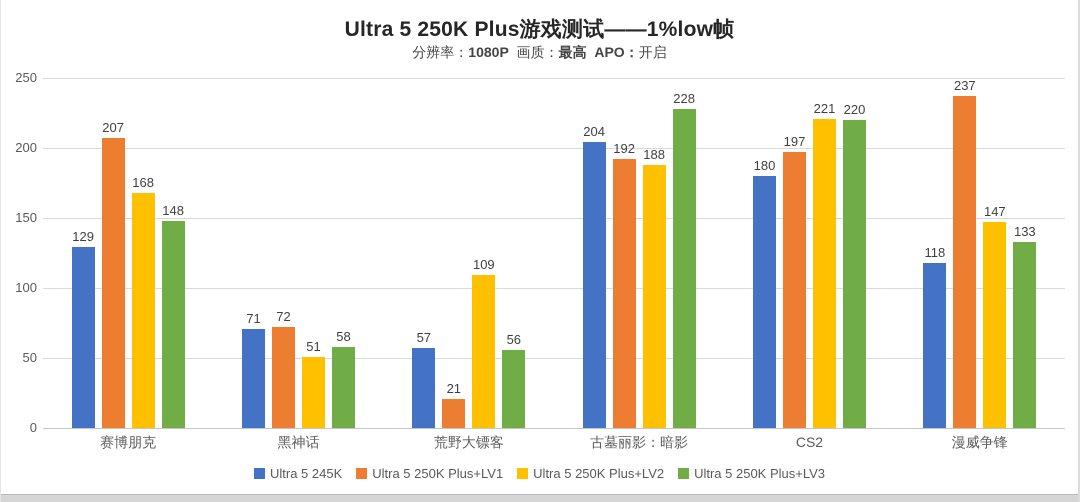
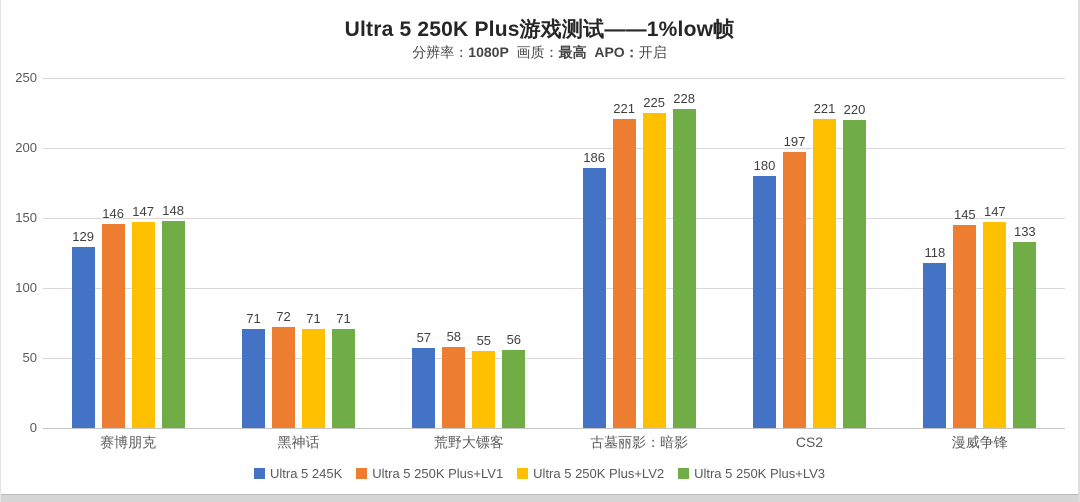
Ultra 5 250K Plus+LV1/赛博朋克: 207 -> 146
Ultra 5 250K Plus+LV2/赛博朋克: 168 -> 147
Ultra 5 250K Plus+LV2/黑神话: 51 -> 71
Ultra 5 250K Plus+LV3/黑神话: 58 -> 71
Ultra 5 250K Plus+LV1/荒野大镖客: 21 -> 58
Ultra 5 250K Plus+LV2/荒野大镖客: 109 -> 55
Ultra 5 245K/古墓丽影：暗影: 204 -> 186
Ultra 5 250K Plus+LV1/古墓丽影：暗影: 192 -> 221
Ultra 5 250K Plus+LV2/古墓丽影：暗影: 188 -> 225
Ultra 5 250K Plus+LV1/漫威争锋: 237 -> 145
